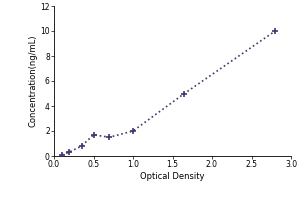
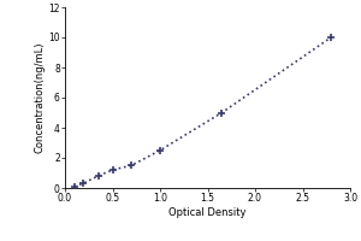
0.5: 1.7 -> 1.2
1.0: 2.0 -> 2.5
